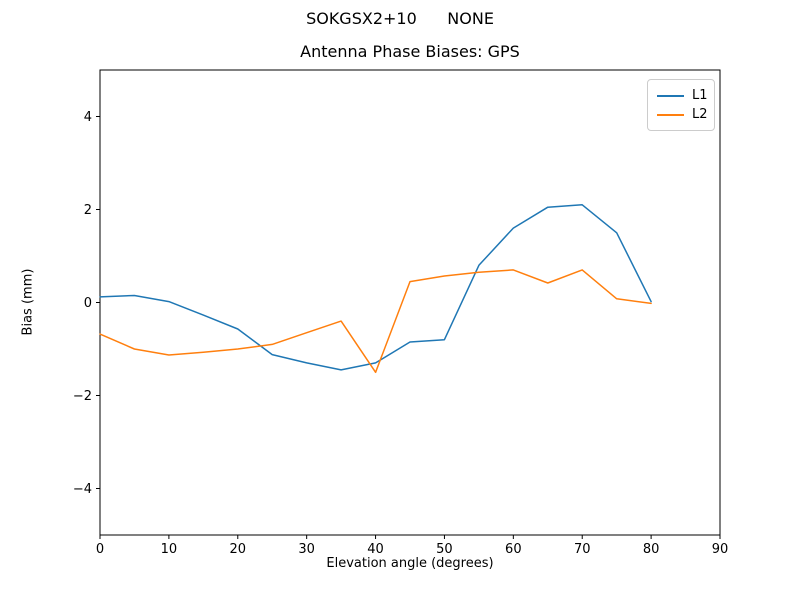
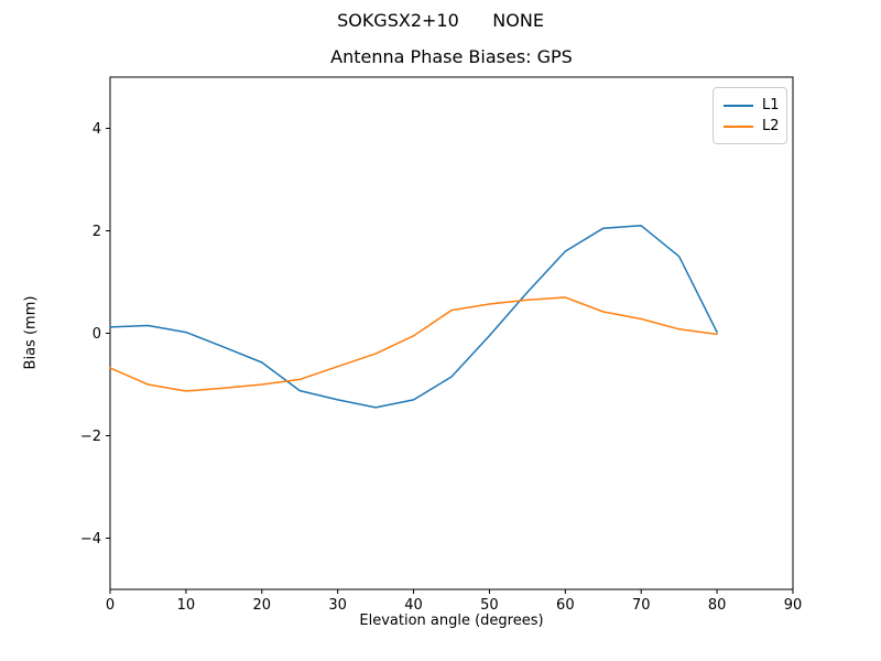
L2/40: -1.5 -> -0.1
L1/50: -0.8 -> -0.1
L2/70: 0.7 -> 0.3
